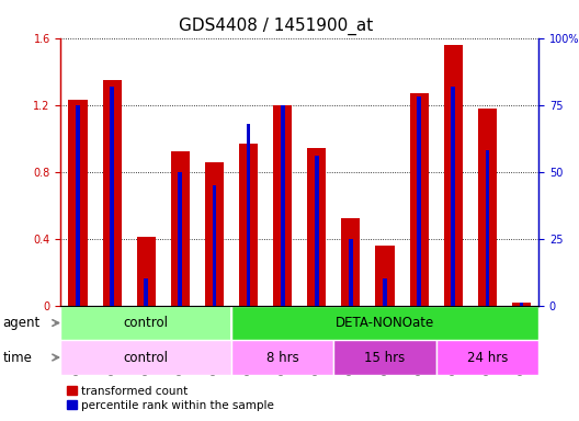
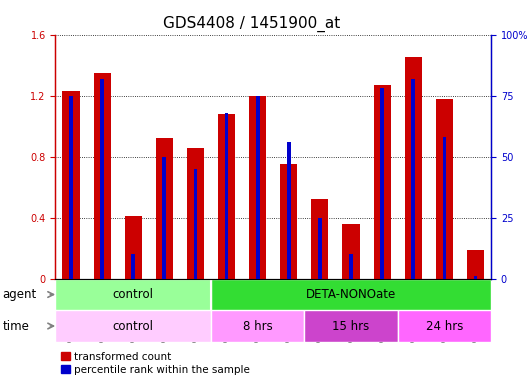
transformed count/GSM549085: 0.97 -> 1.08
transformed count/GSM549087: 0.94 -> 0.75
transformed count/GSM549091: 1.56 -> 1.45
transformed count/GSM549093: 0.02 -> 0.19
